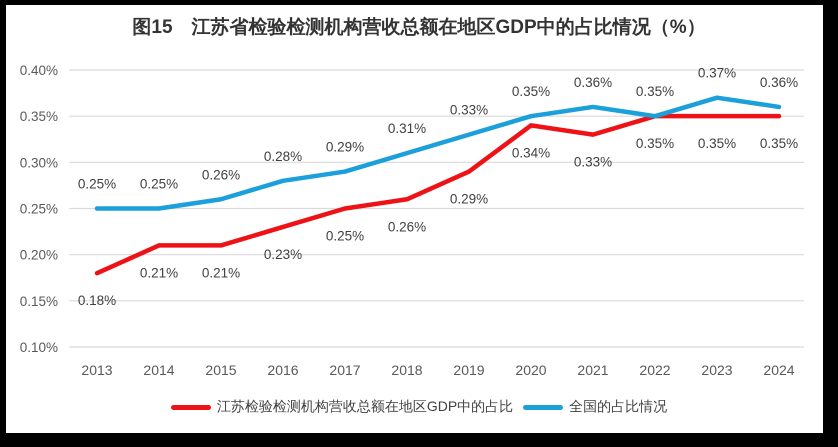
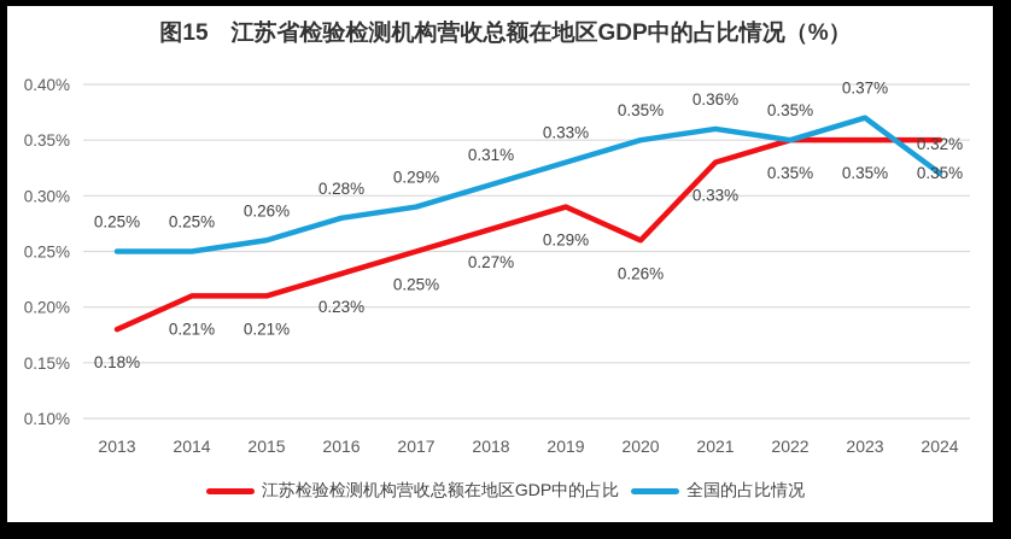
江苏检验检测机构营收总额在地区GDP中的占比/2018: 0.26% -> 0.27%
江苏检验检测机构营收总额在地区GDP中的占比/2020: 0.34% -> 0.26%
全国的占比情况/2024: 0.36% -> 0.32%
